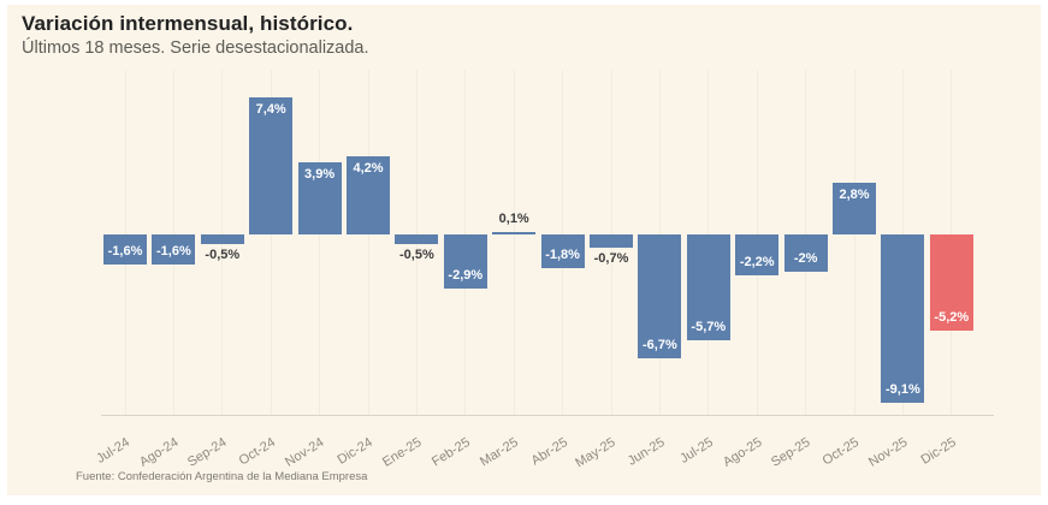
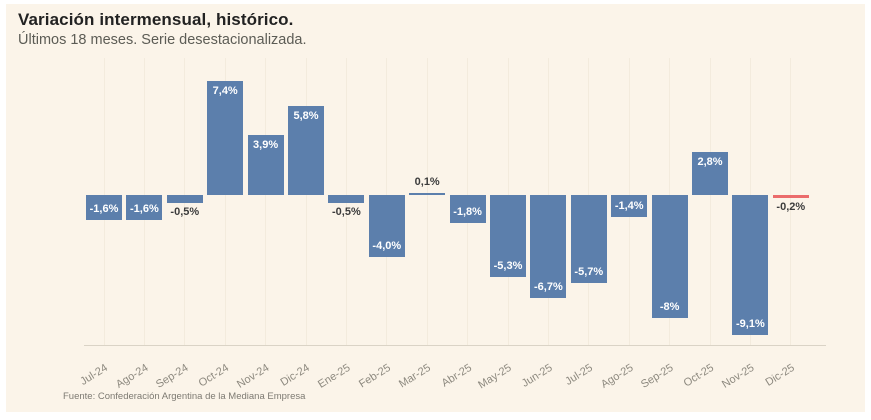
Dic-24: 4,2% -> 5,8%
Feb-25: -2,9% -> -4,0%
May-25: -0,7% -> -5,3%
Ago-25: -2,2% -> -1,4%
Sep-25: -2% -> -8%
Dic-25: -5,2% -> -0,2%
